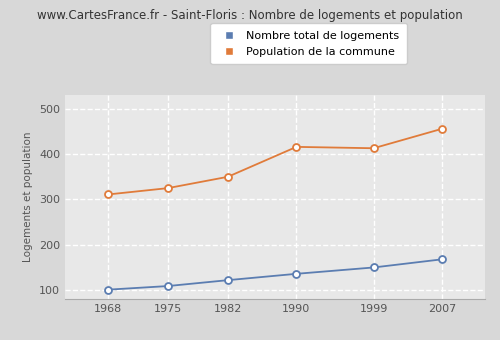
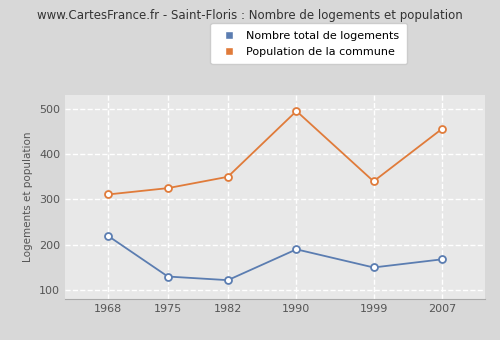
Nombre total de logements/1968: 101 -> 220
Nombre total de logements/1975: 109 -> 130
Nombre total de logements/1990: 136 -> 190
Population de la commune/1990: 416 -> 495
Population de la commune/1999: 413 -> 340
